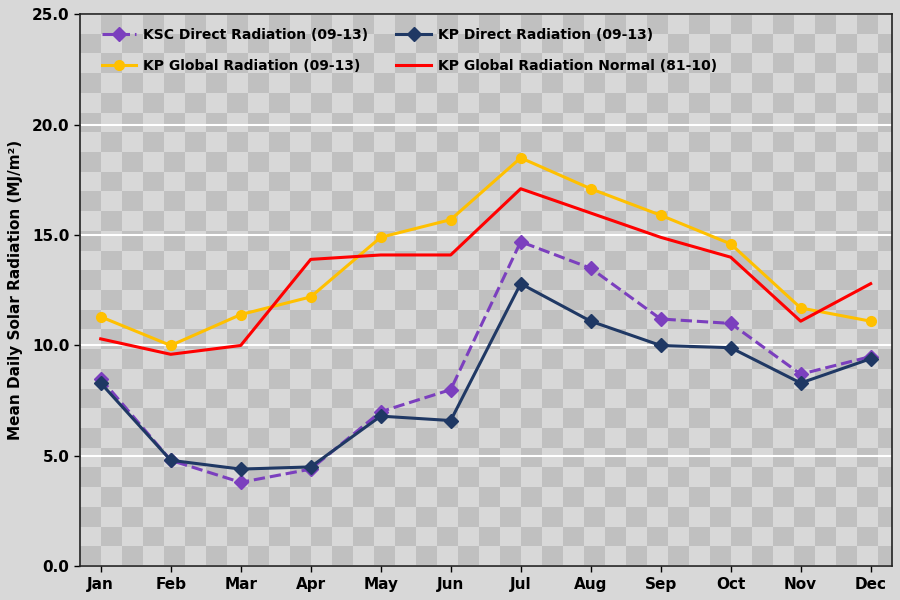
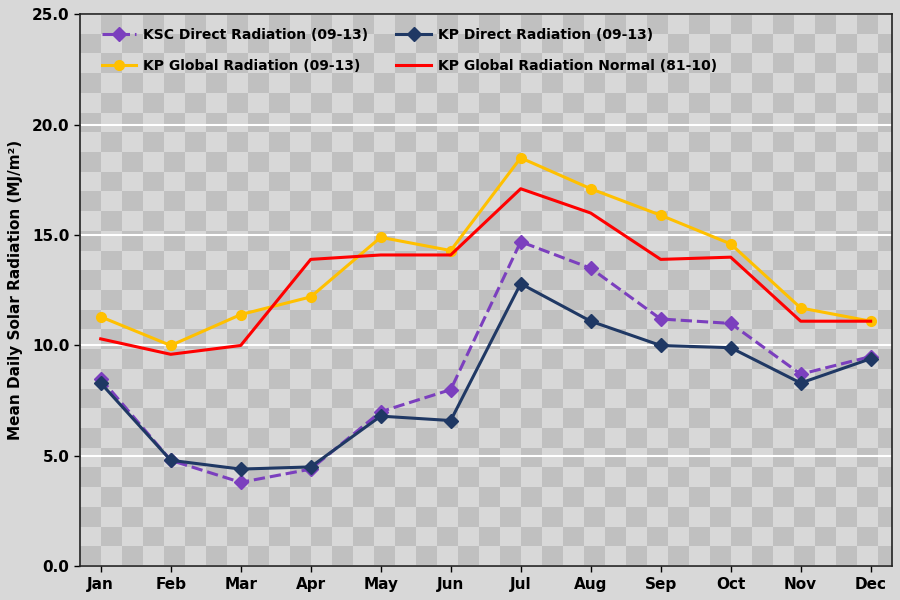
KP Global Radiation (09-13)/Jun: 15.7 -> 14.3
KP Global Radiation Normal (81-10)/Sep: 14.9 -> 13.9
KP Global Radiation Normal (81-10)/Dec: 12.8 -> 11.1
